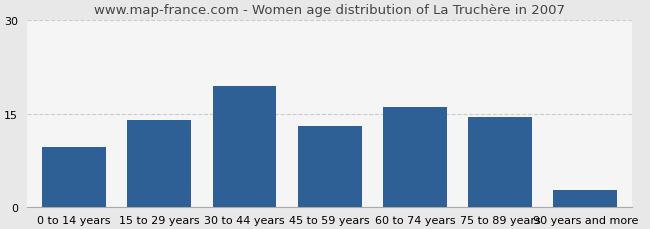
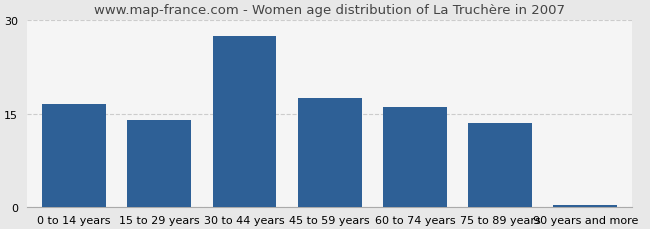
0 to 14 years: 9.6 -> 16.5
30 to 44 years: 19.4 -> 27.5
45 to 59 years: 13.0 -> 17.5
75 to 89 years: 14.4 -> 13.5
90 years and more: 2.8 -> 0.4
